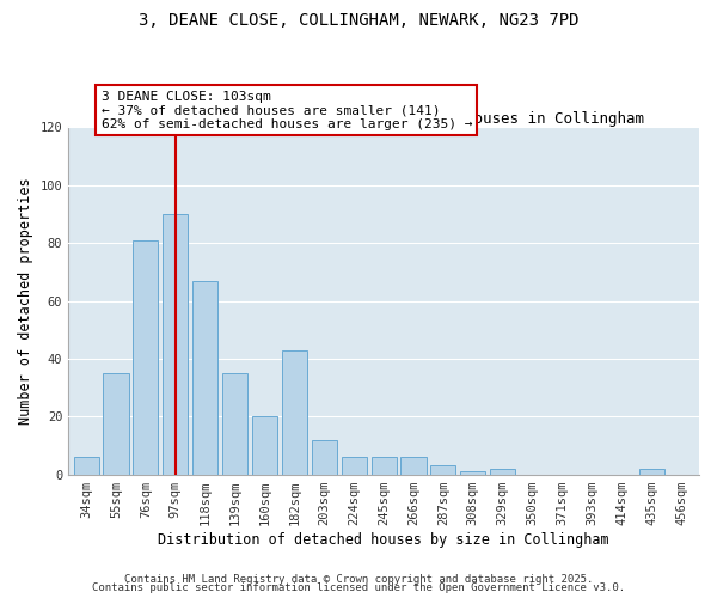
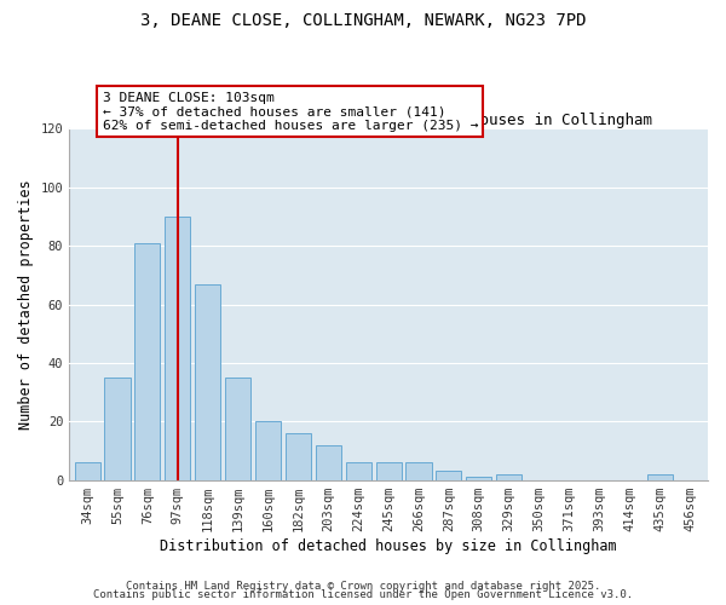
182sqm: 43 -> 16
